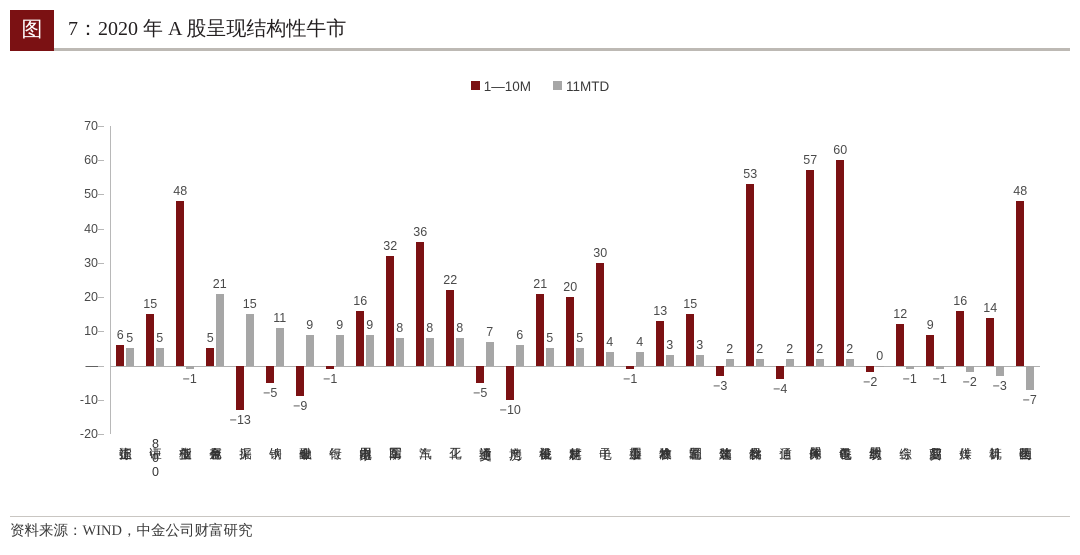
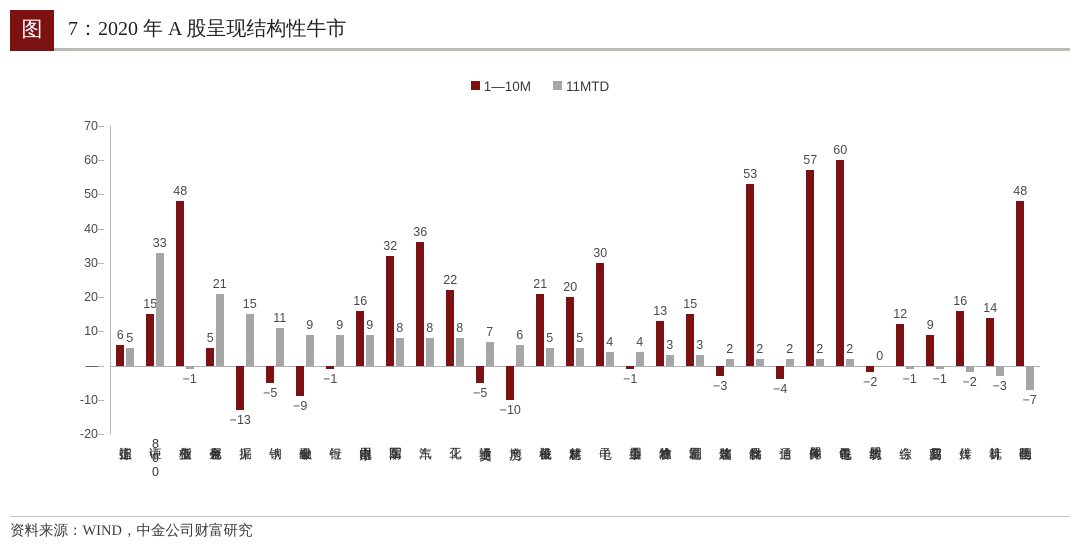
11MTD/中证800: 5 -> 33
